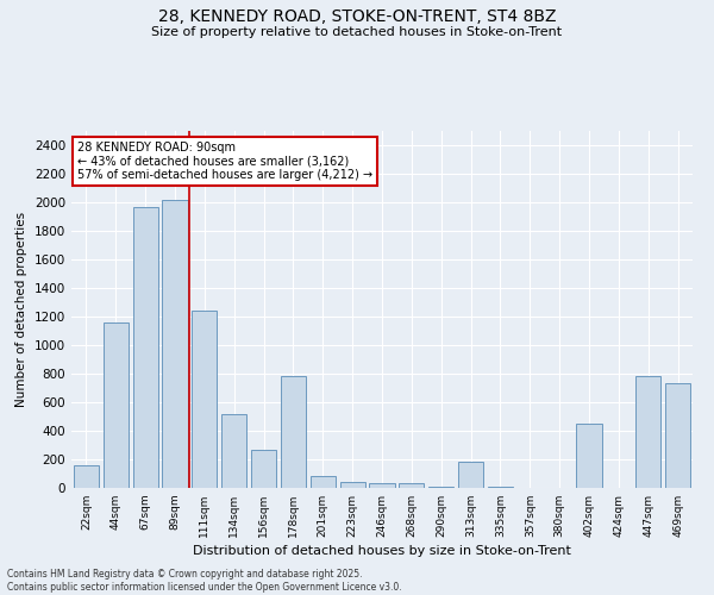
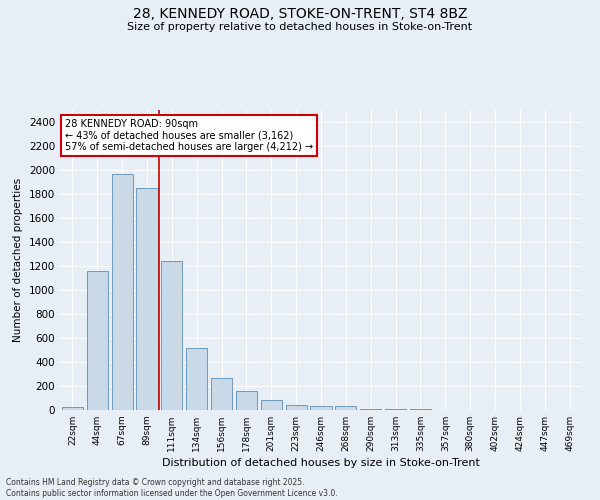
22sqm: 160 -> 20
89sqm: 2020 -> 1850
178sqm: 780 -> 160
313sqm: 180 -> 0
402sqm: 450 -> 0
447sqm: 780 -> 0
469sqm: 730 -> 0
